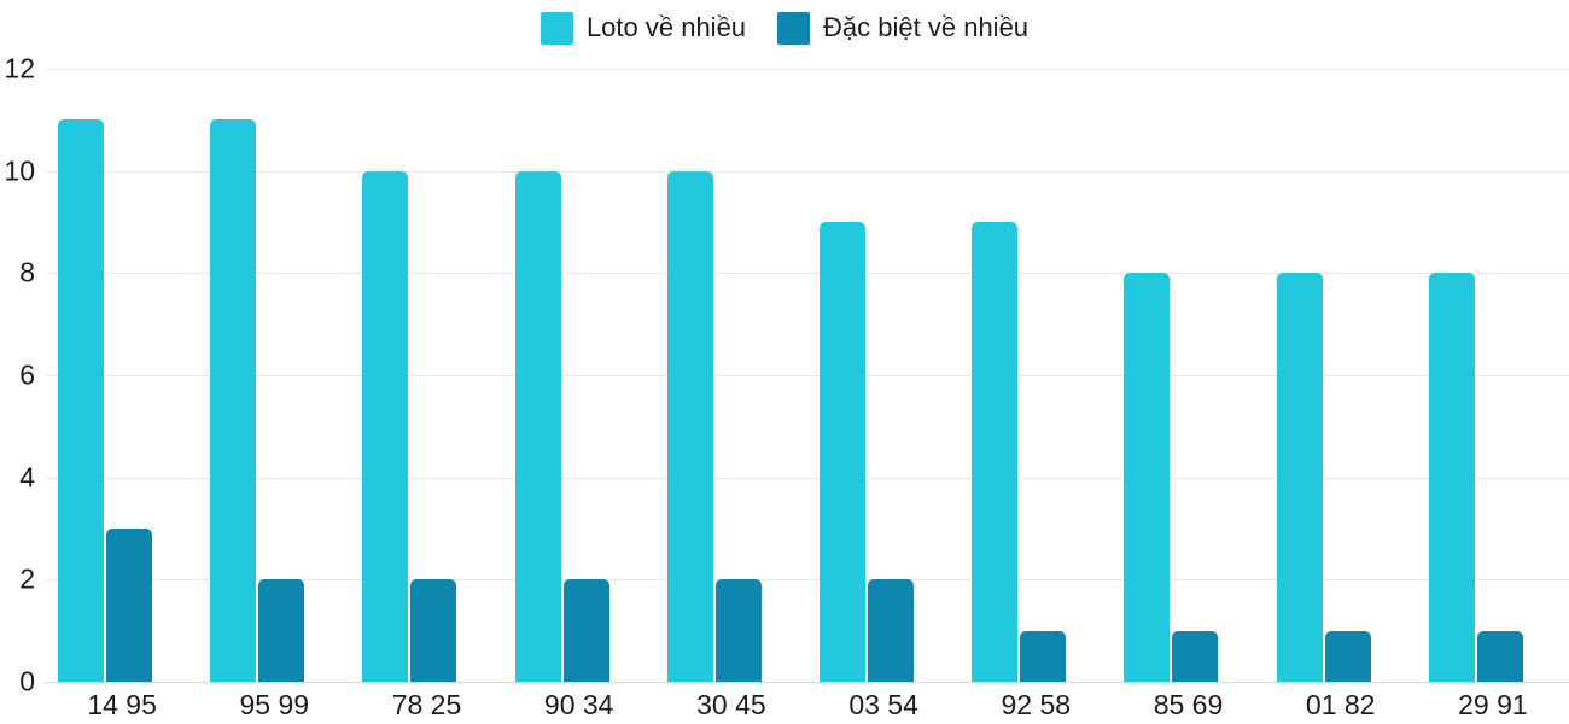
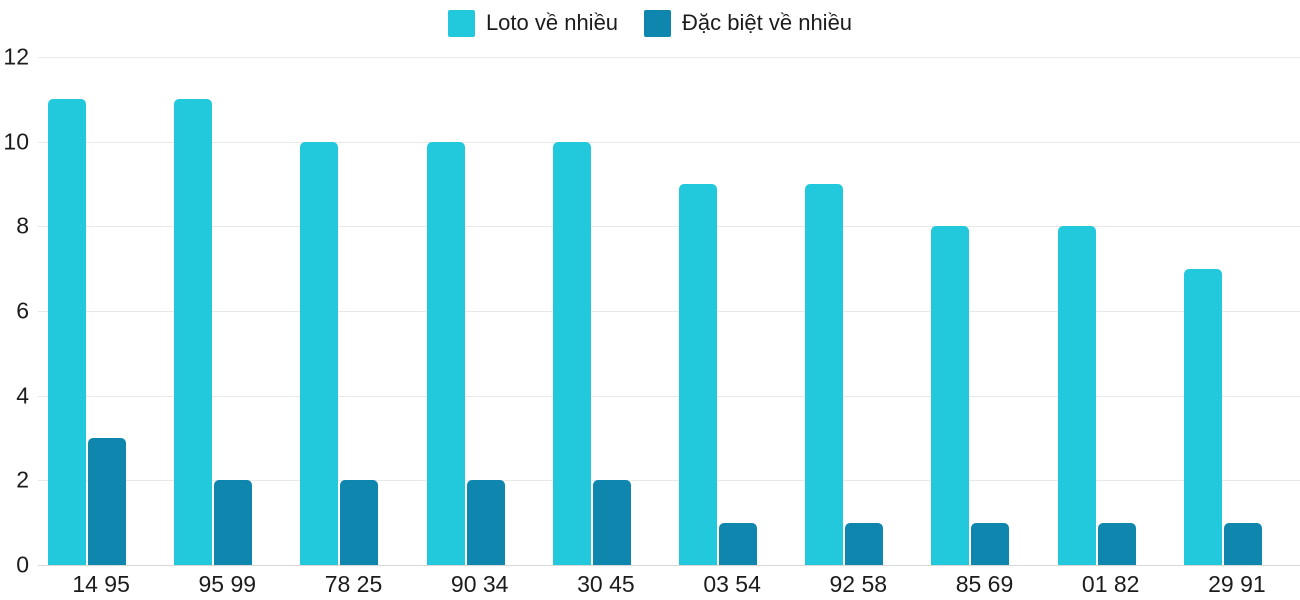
Đặc biệt về nhiều/03 54: 2 -> 1
Loto về nhiều/29 91: 8 -> 7
